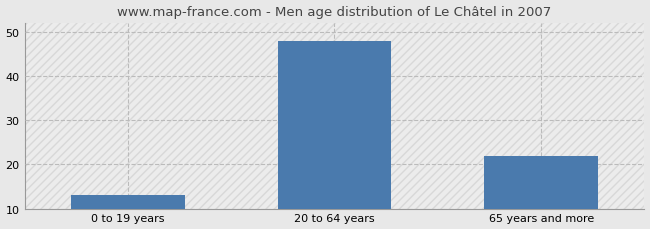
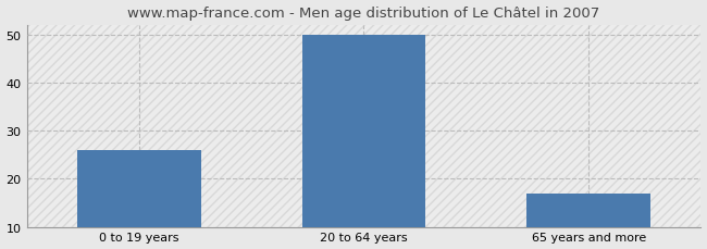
0 to 19 years: 13 -> 26
20 to 64 years: 48 -> 50
65 years and more: 22 -> 17
